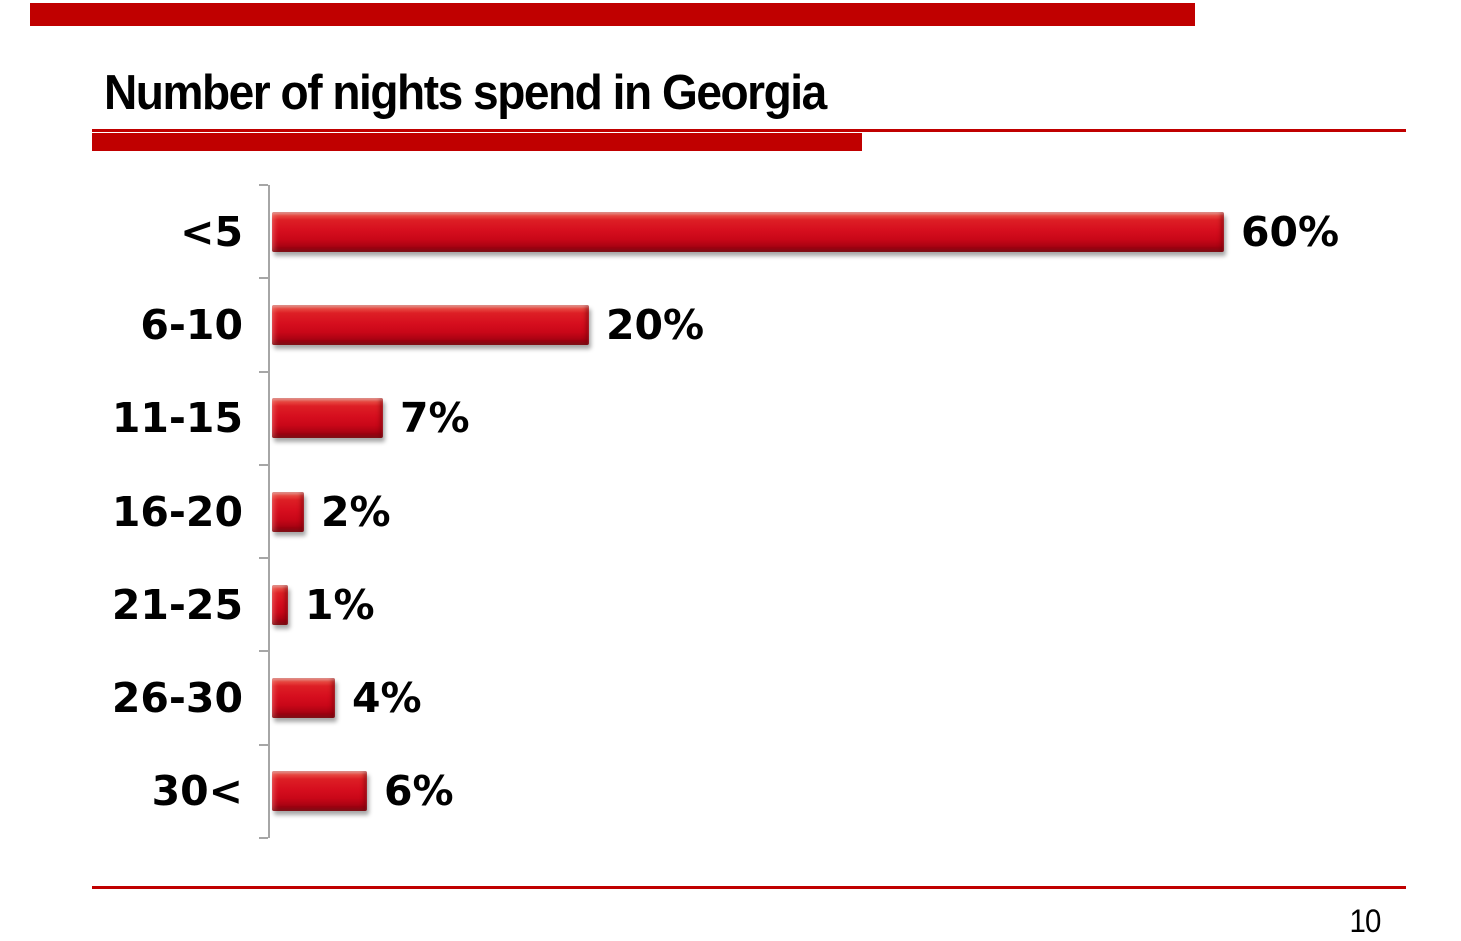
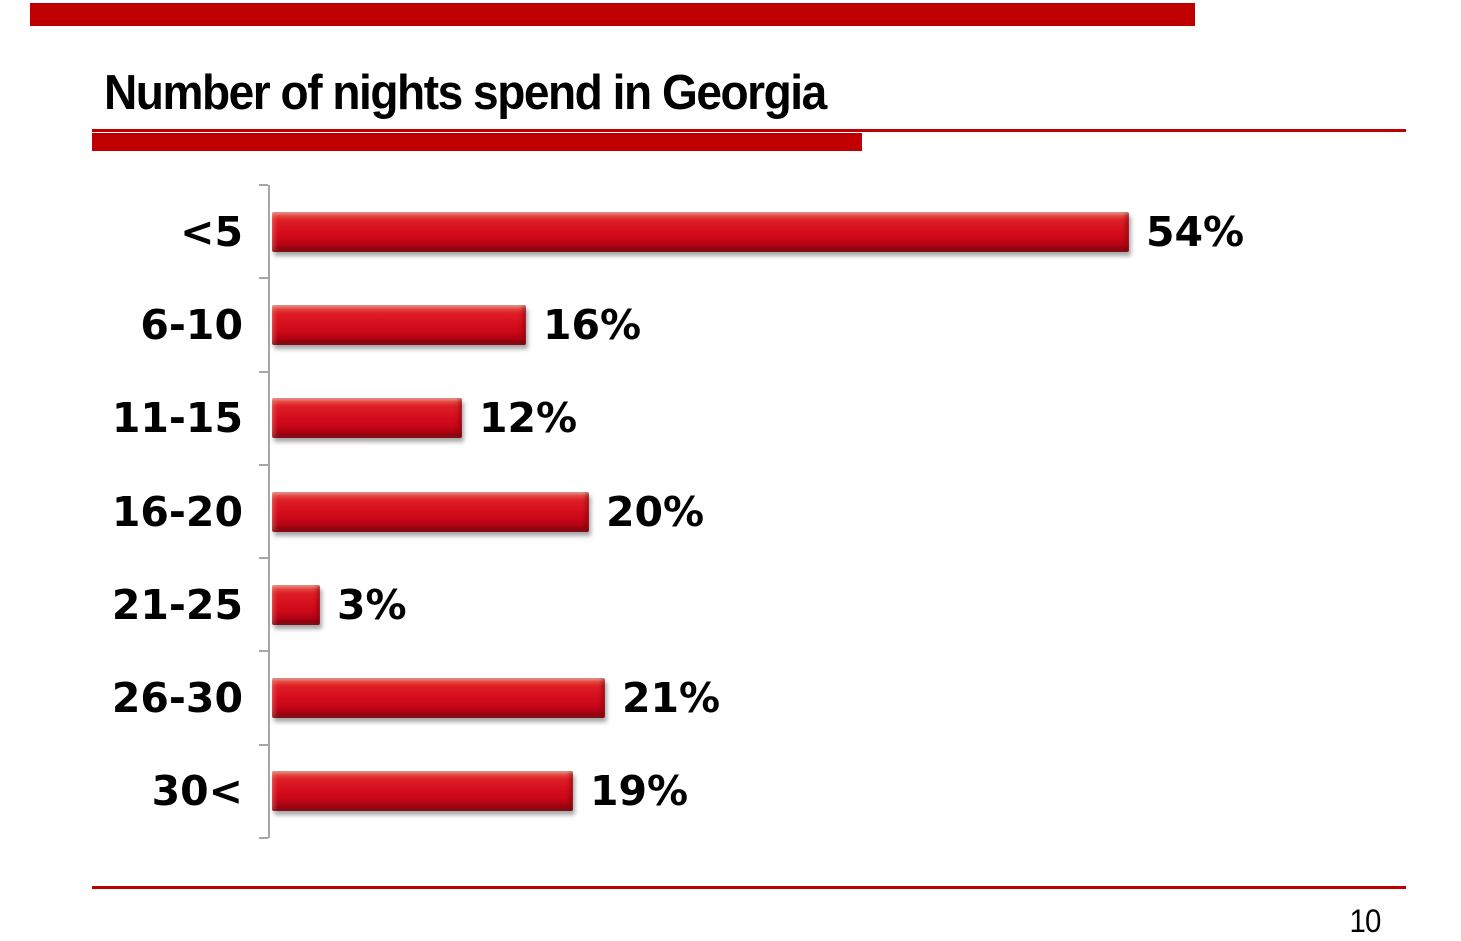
<5: 60% -> 54%
6-10: 20% -> 16%
11-15: 7% -> 12%
16-20: 2% -> 20%
21-25: 1% -> 3%
26-30: 4% -> 21%
30<: 6% -> 19%
